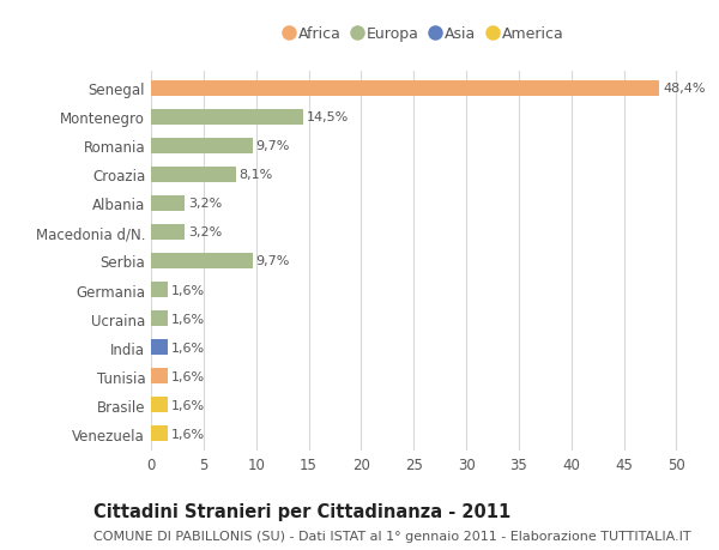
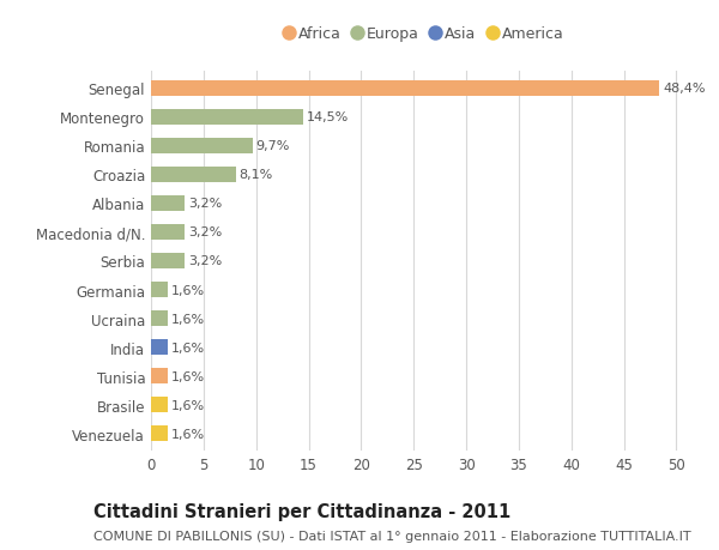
Serbia: 9,7% -> 3,2%
